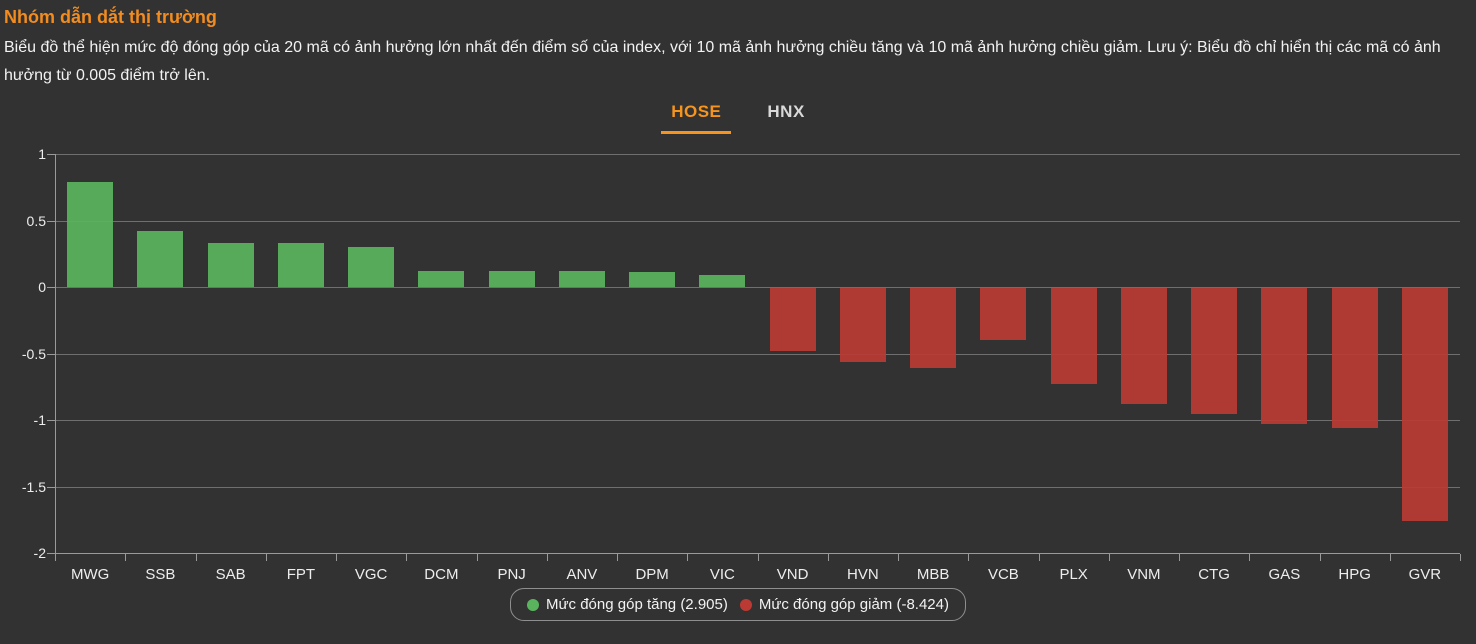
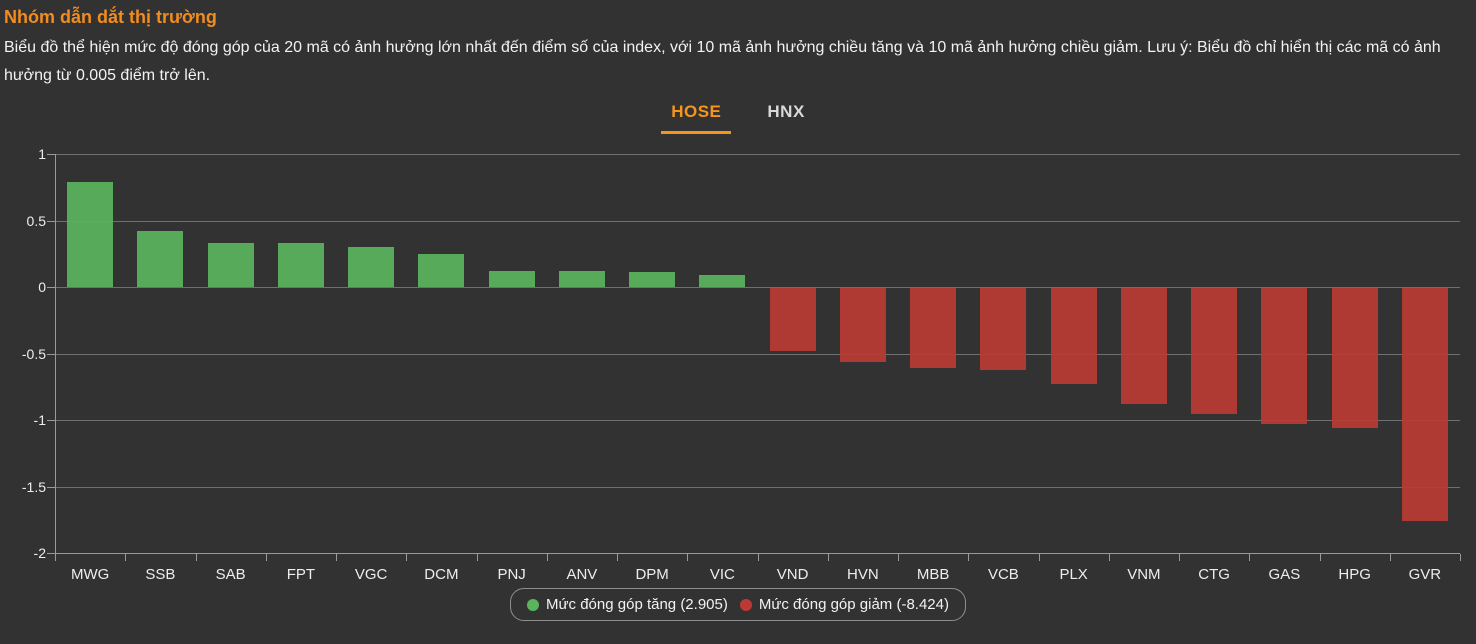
DCM: 0.12 -> 0.25
VCB: -0.39 -> -0.62
